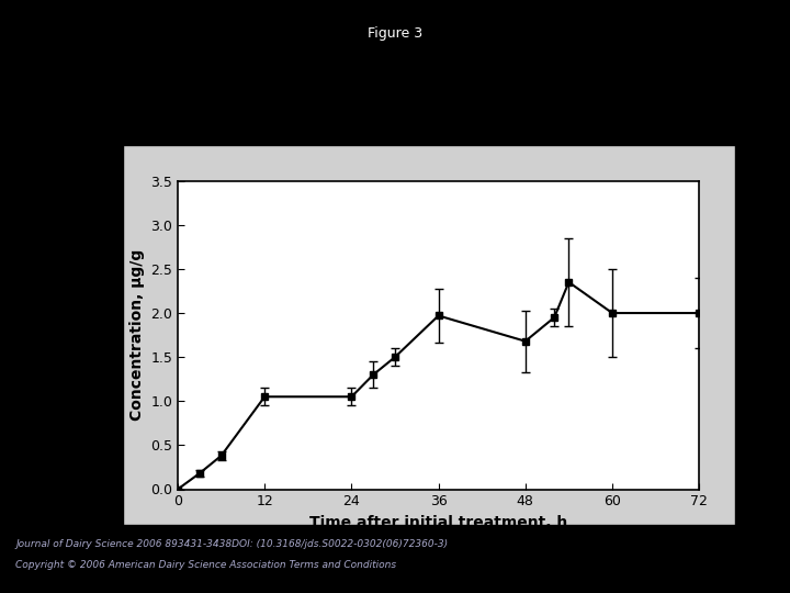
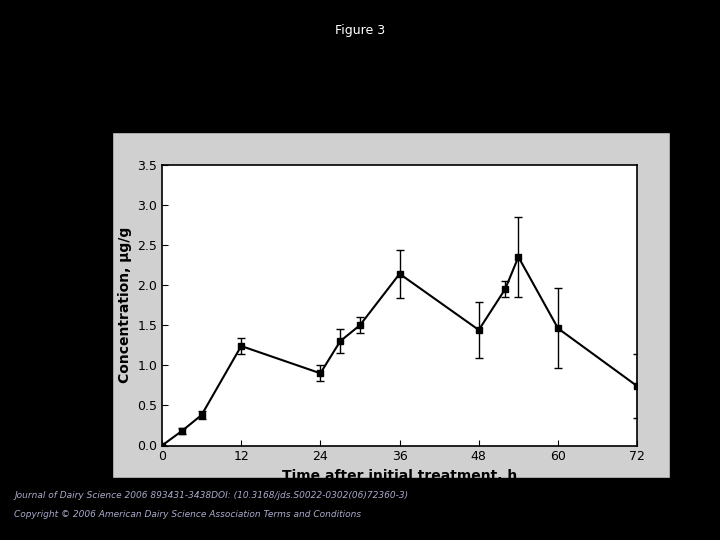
12: 1.05 -> 1.24
24: 1.05 -> 0.90
36: 1.97 -> 2.14
48: 1.68 -> 1.44
60: 2.00 -> 1.46
72: 2.00 -> 0.74
